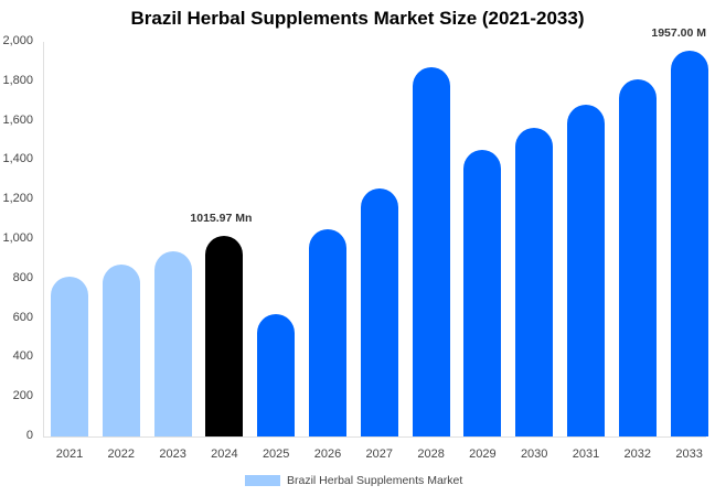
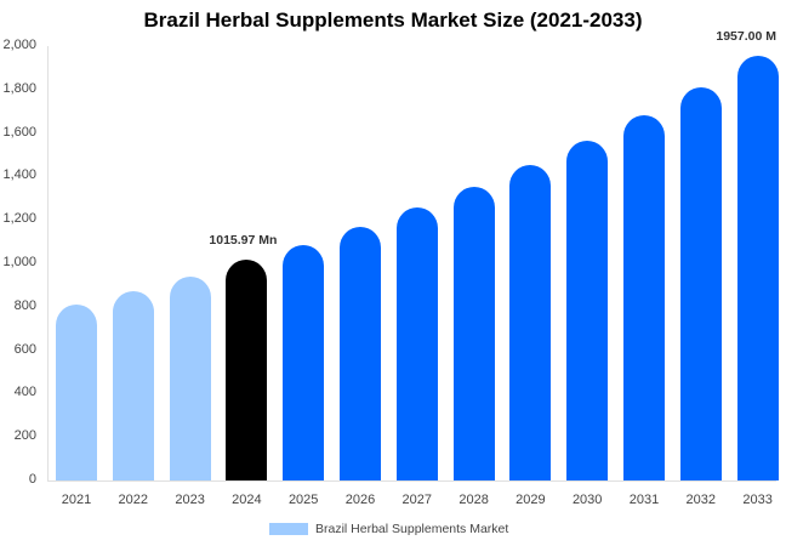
2025: 620 -> 1080
2026: 1050 -> 1170
2028: 1870 -> 1350
